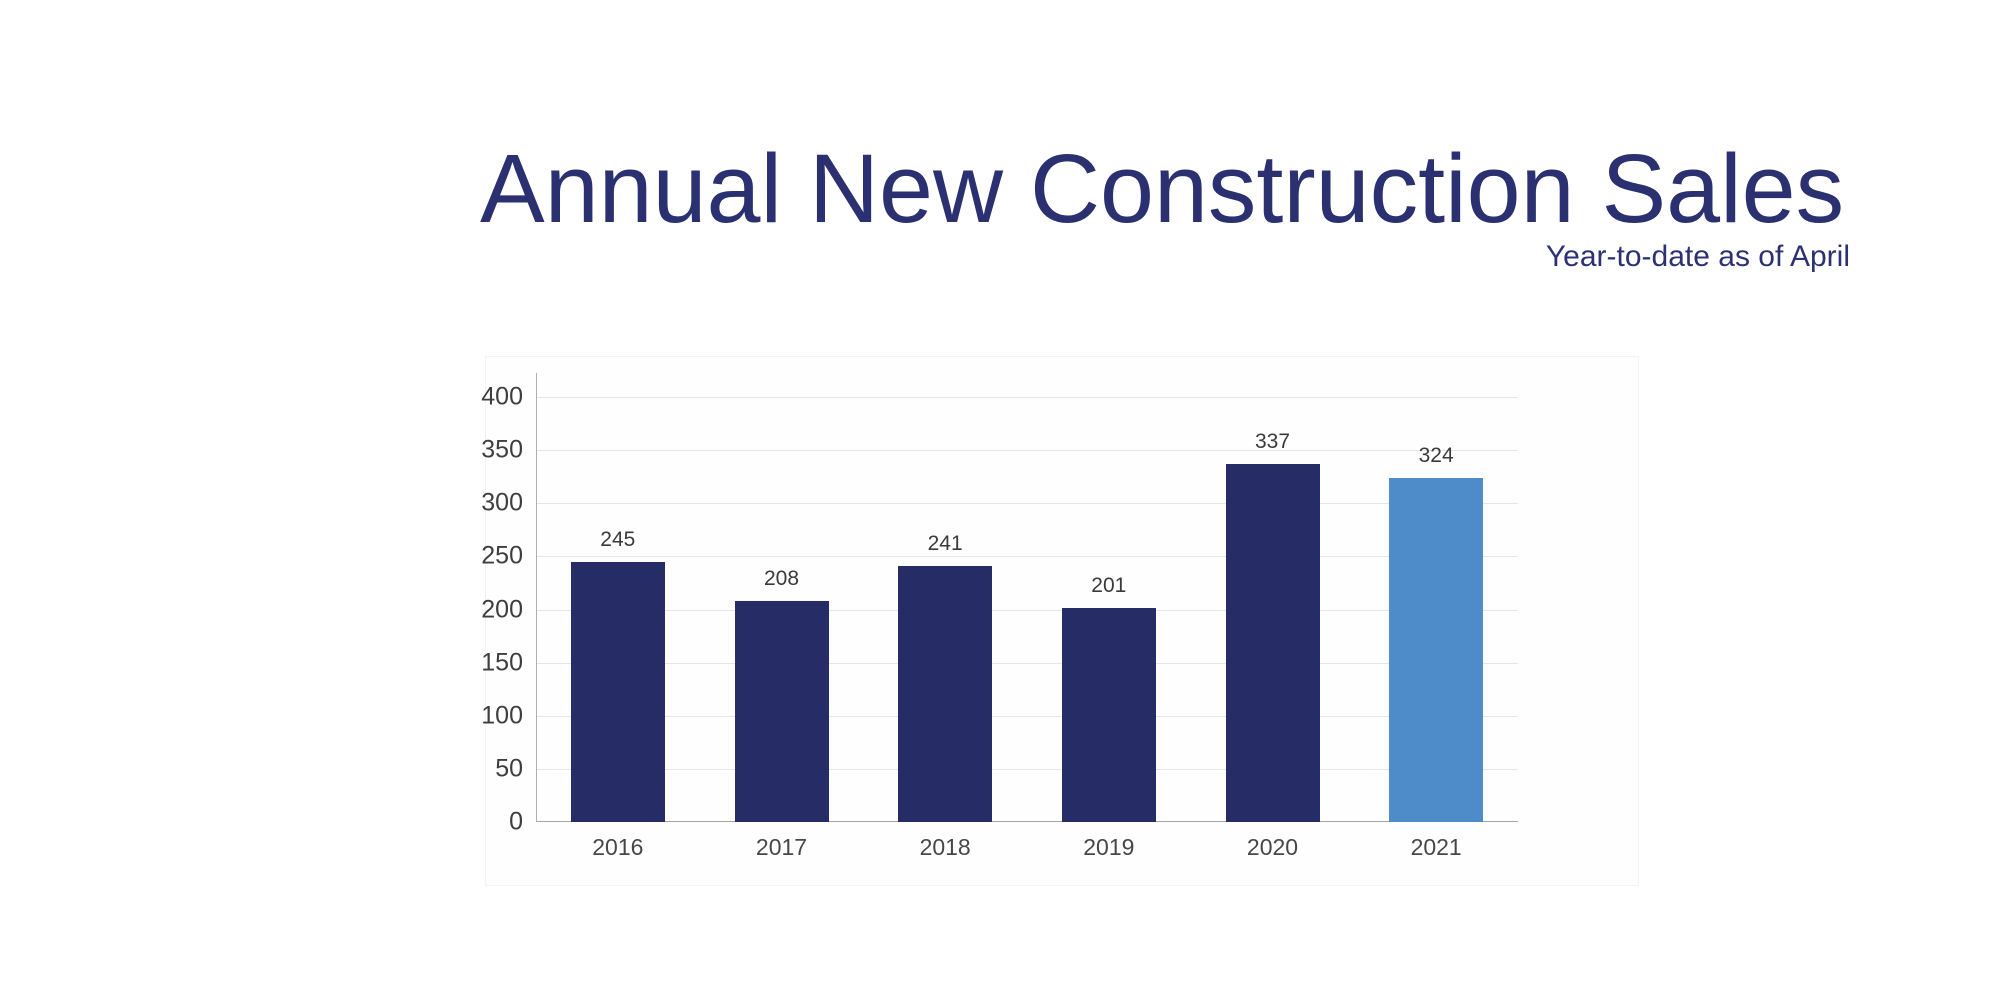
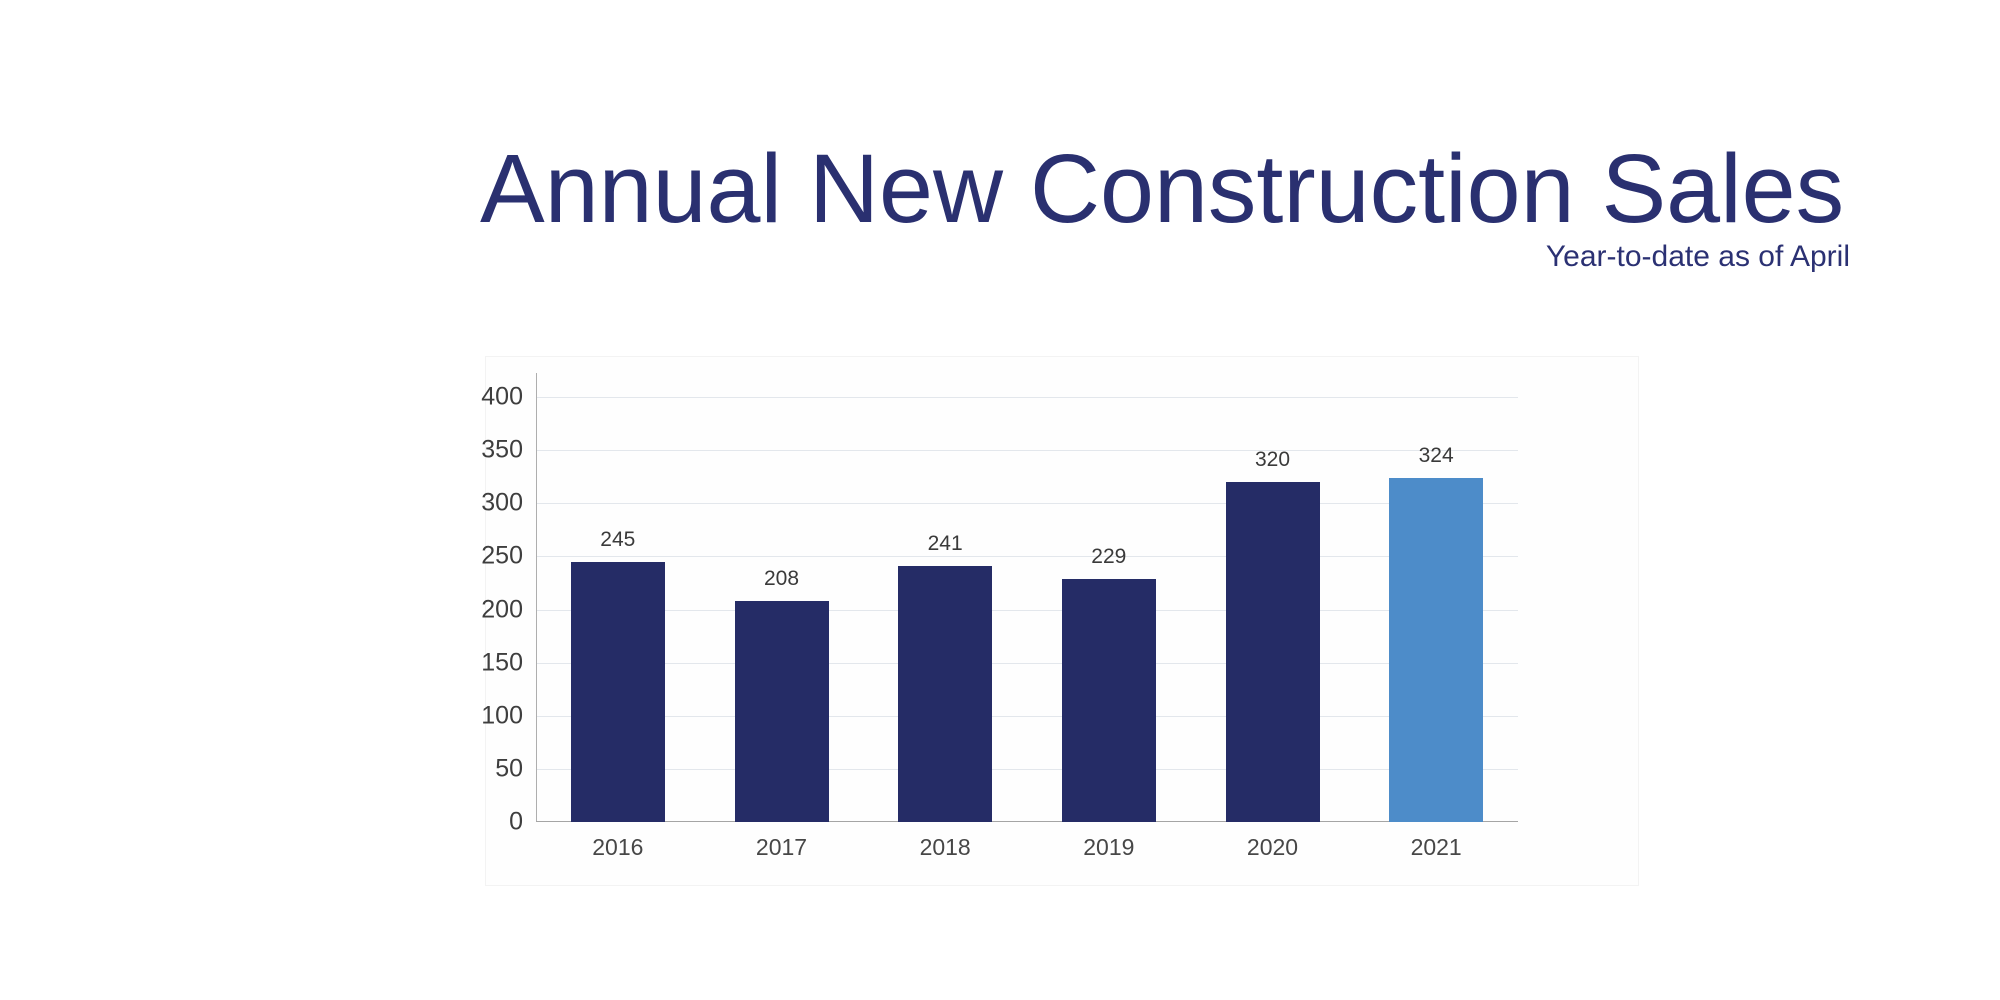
2019: 201 -> 229
2020: 337 -> 320
